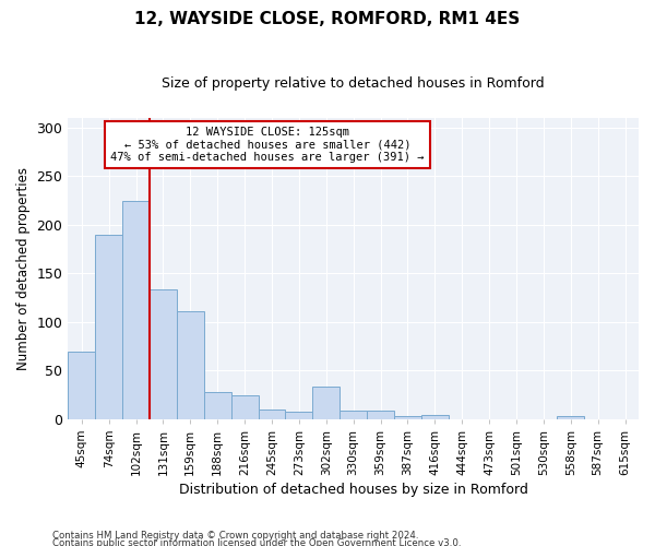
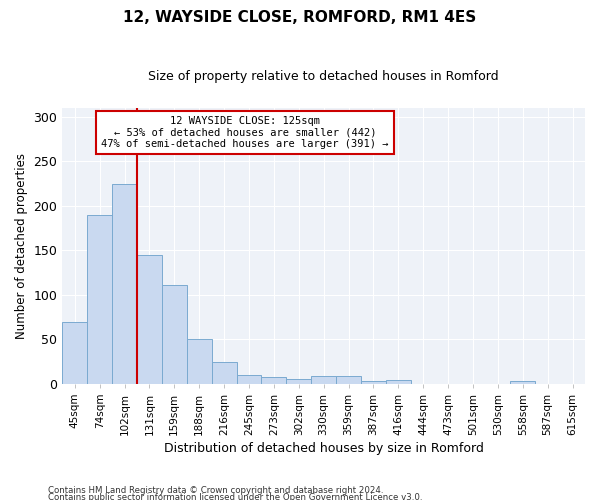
131sqm: 134 -> 145
188sqm: 28 -> 50
302sqm: 34 -> 5
